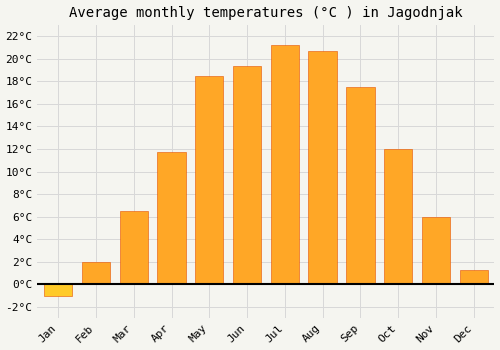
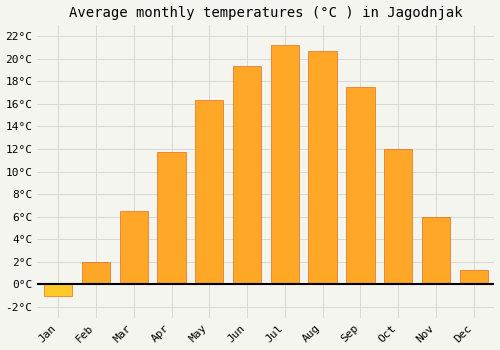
May: 18.5°C -> 16.3°C
